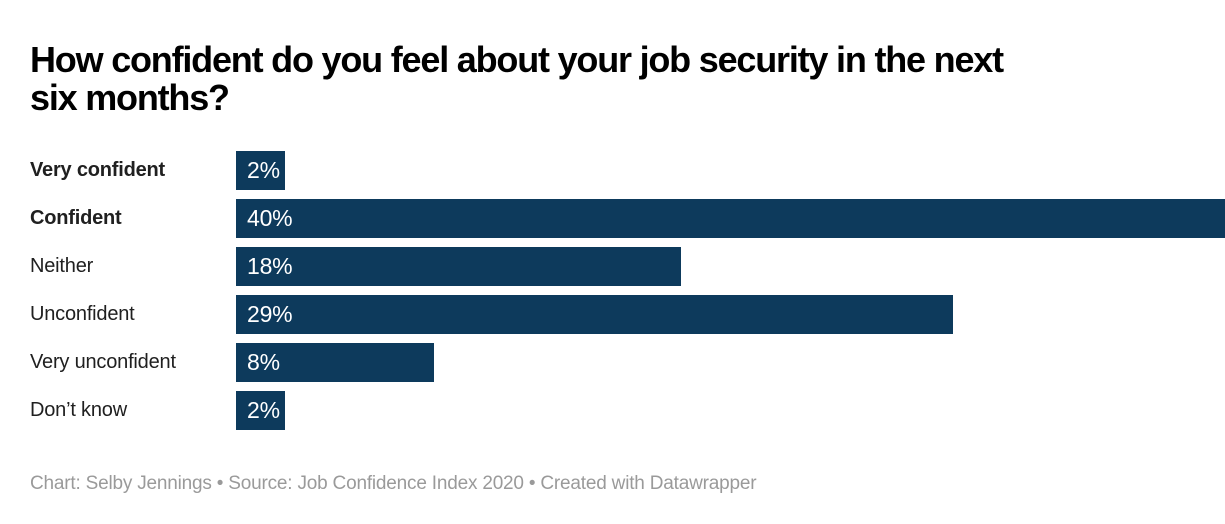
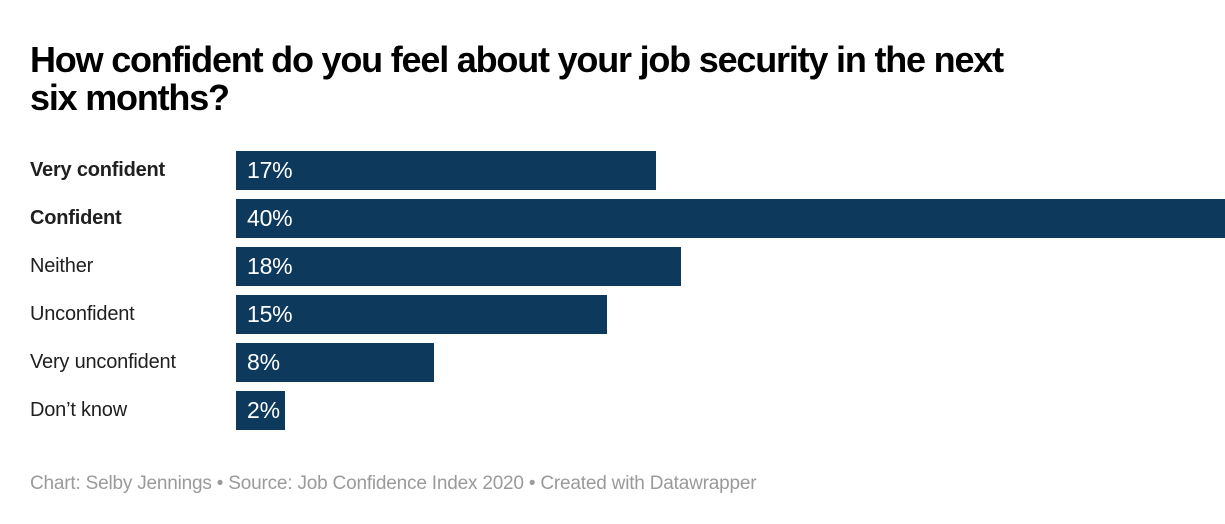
Very confident: 2% -> 17%
Unconfident: 29% -> 15%
